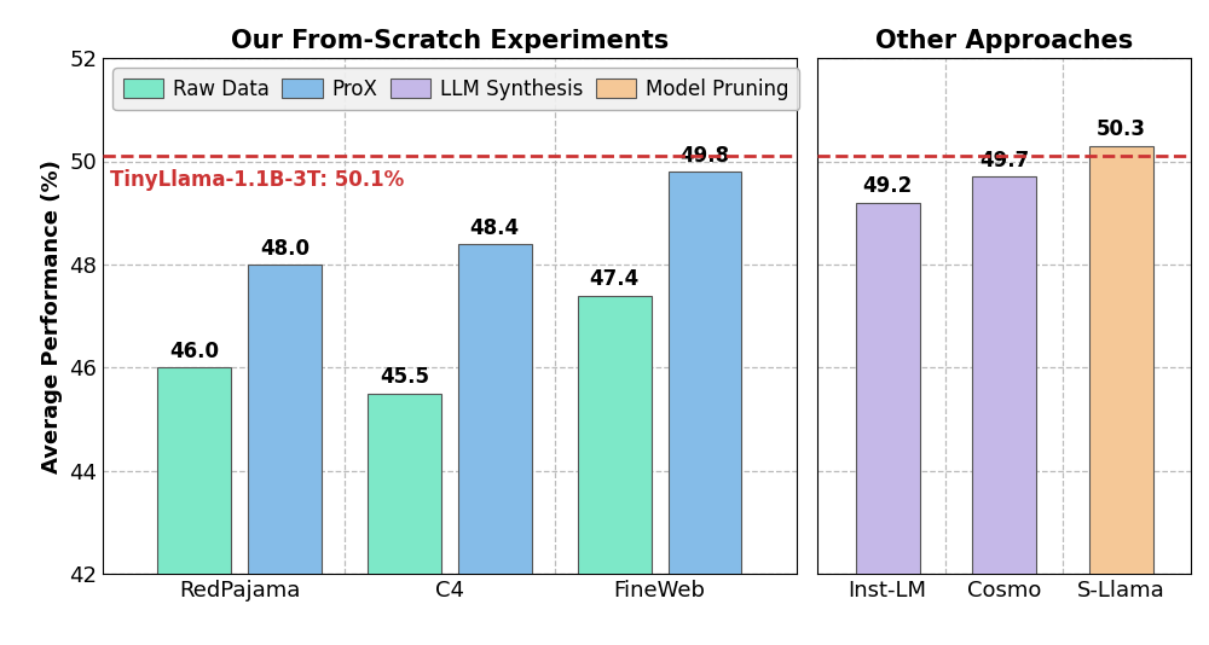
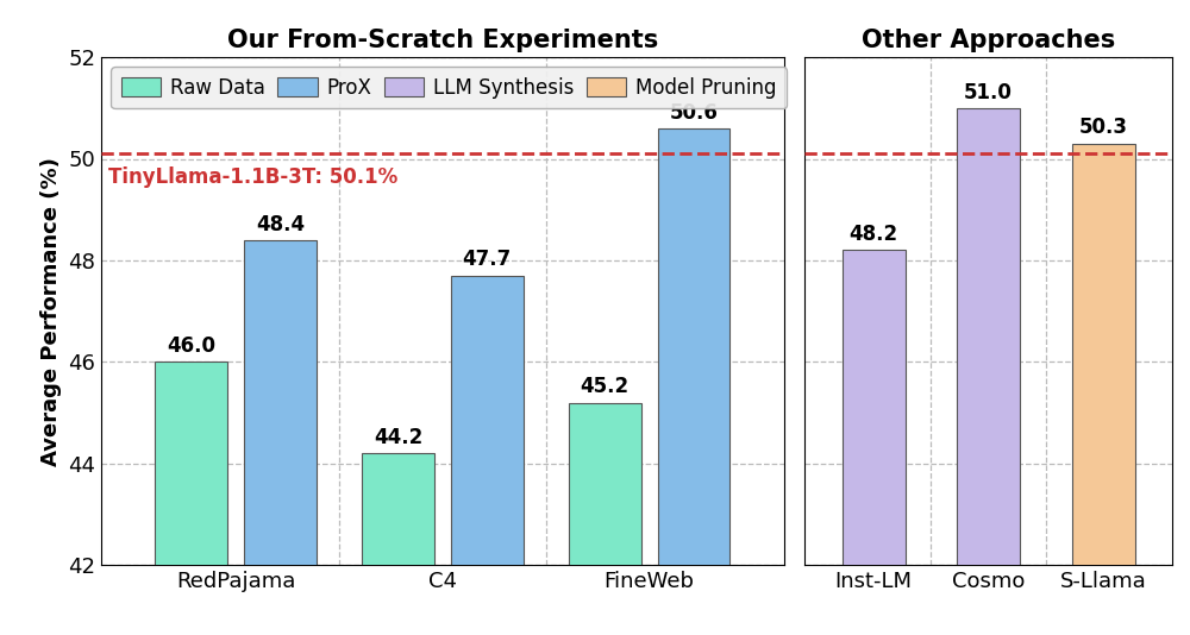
Our From-Scratch Experiments/ProX/RedPajama: 48.0 -> 48.4
Our From-Scratch Experiments/Raw Data/C4: 45.5 -> 44.2
Our From-Scratch Experiments/ProX/C4: 48.4 -> 47.7
Our From-Scratch Experiments/Raw Data/FineWeb: 47.4 -> 45.2
Our From-Scratch Experiments/ProX/FineWeb: 49.8 -> 50.6
Other Approaches/Inst-LM: 49.2 -> 48.2
Other Approaches/Cosmo: 49.7 -> 51.0
